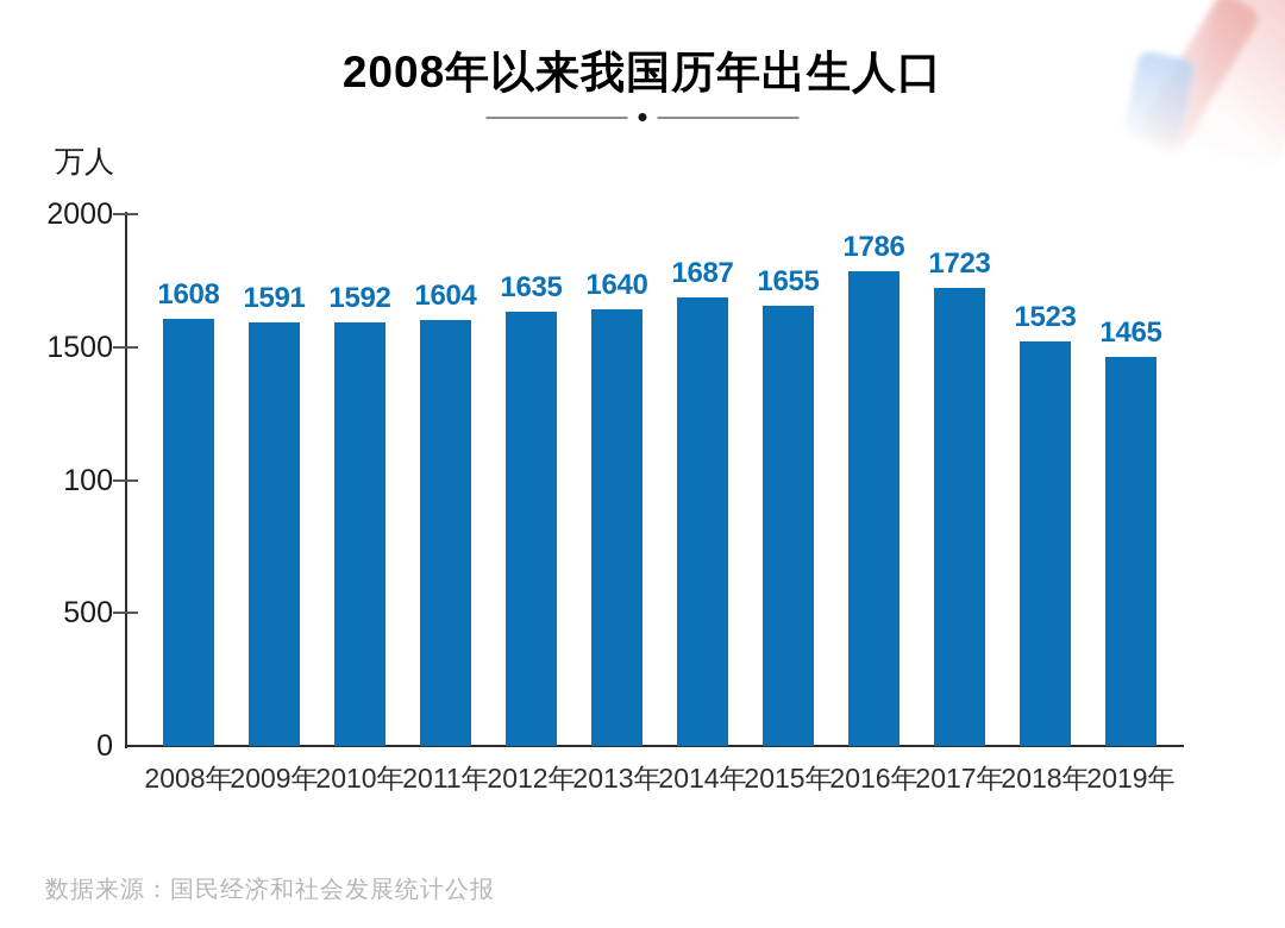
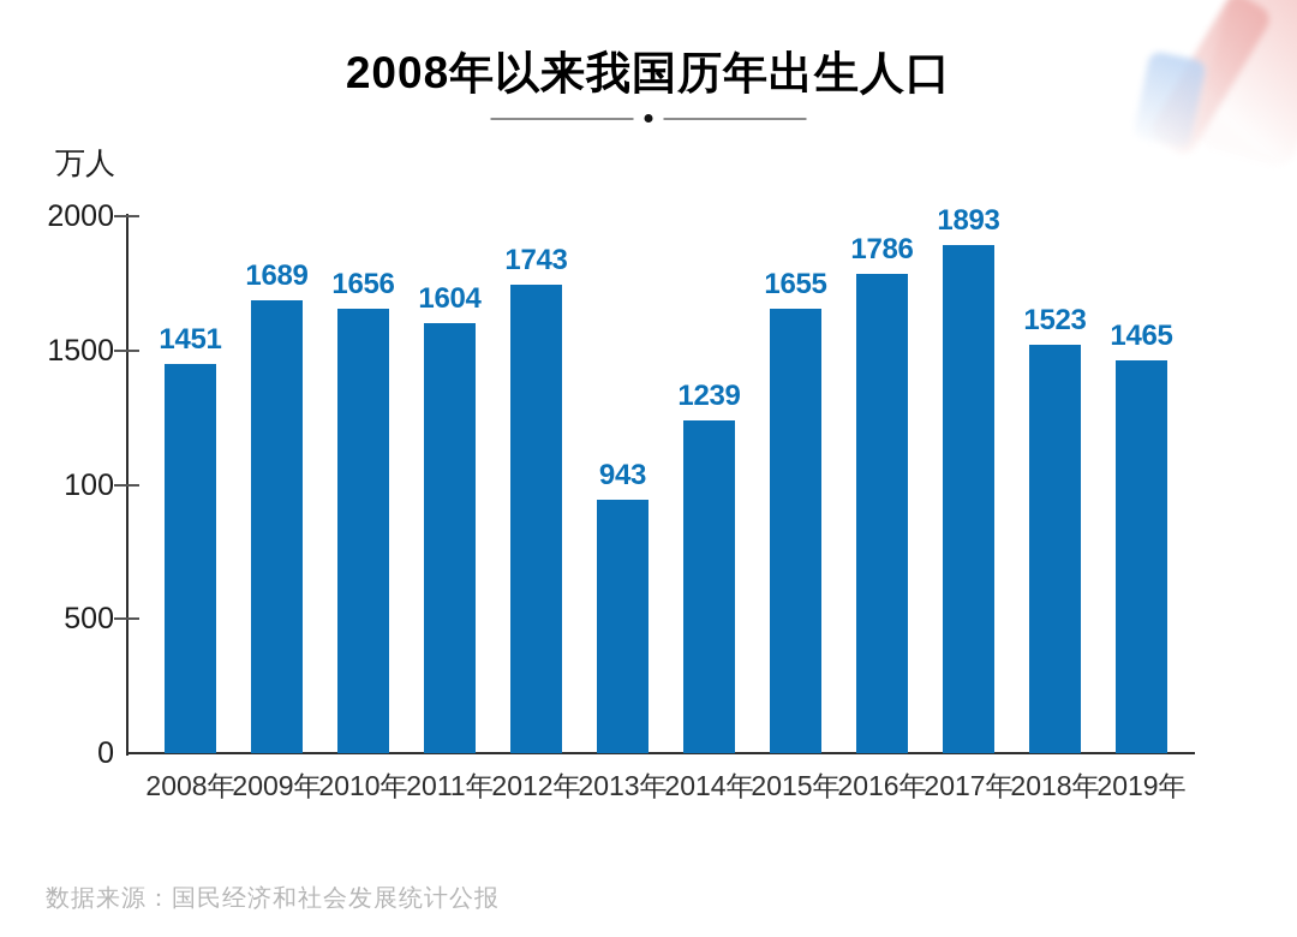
2008年: 1608 -> 1451
2009年: 1591 -> 1689
2010年: 1592 -> 1656
2012年: 1635 -> 1743
2013年: 1640 -> 943
2014年: 1687 -> 1239
2017年: 1723 -> 1893
